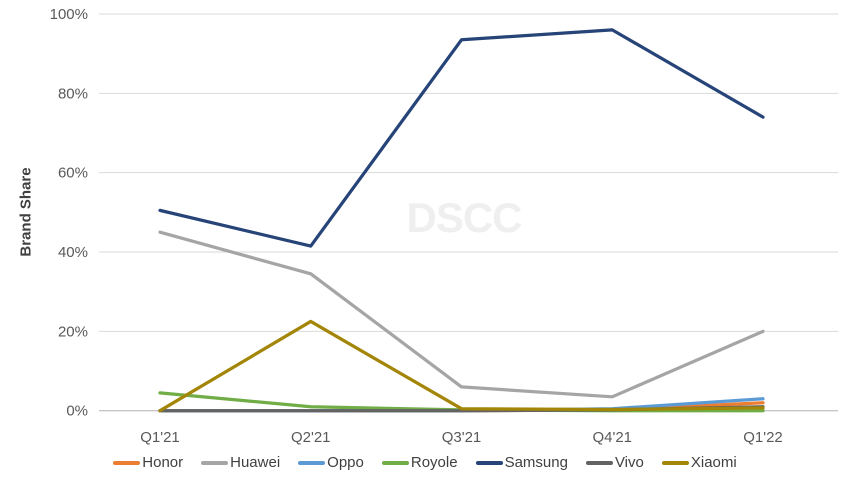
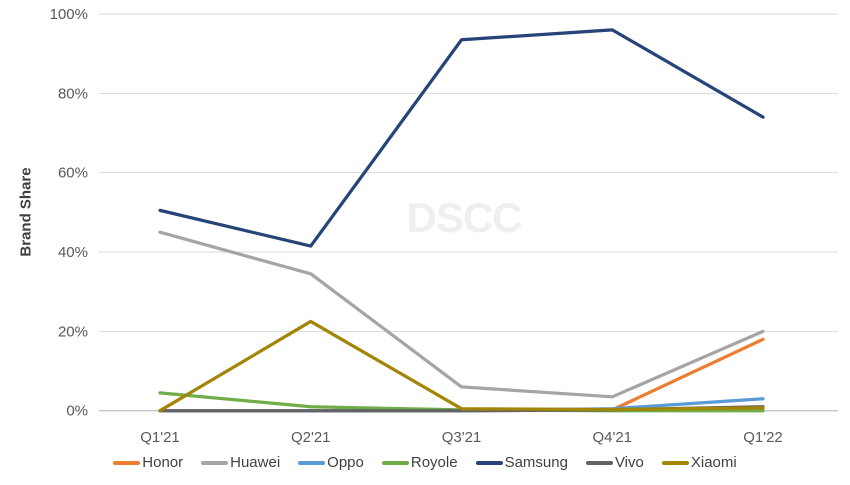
Honor/Q1'22: 2% -> 18%
